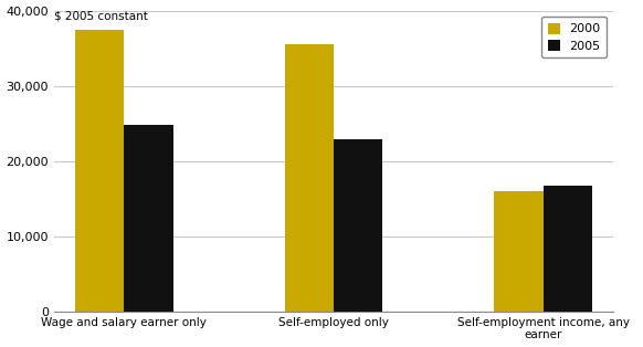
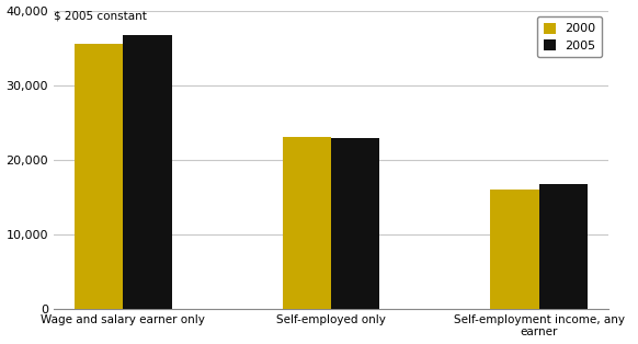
2000/Wage and salary earner only: 37,400 -> 35,500
2005/Wage and salary earner only: 24,800 -> 36,700
2000/Self-employed only: 35,600 -> 23,000
